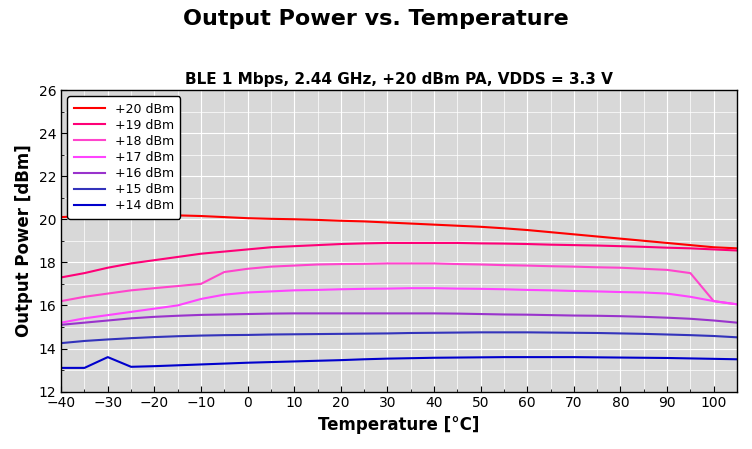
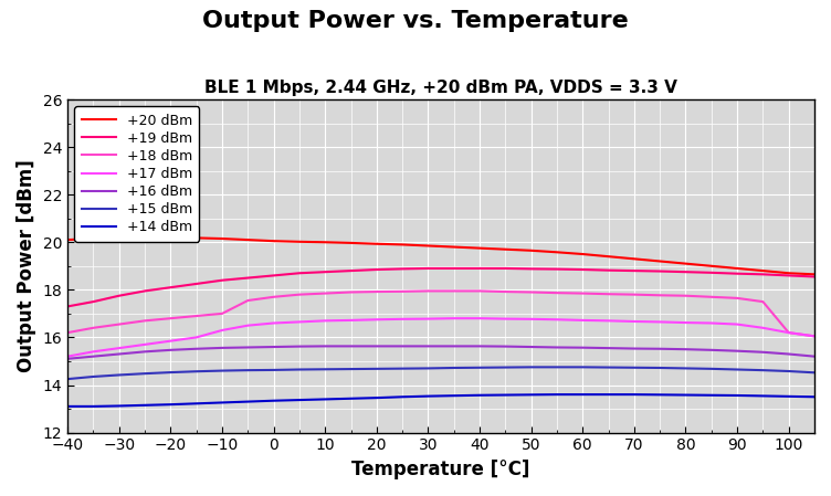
+14 dBm/−30: 13.60 -> 13.12
